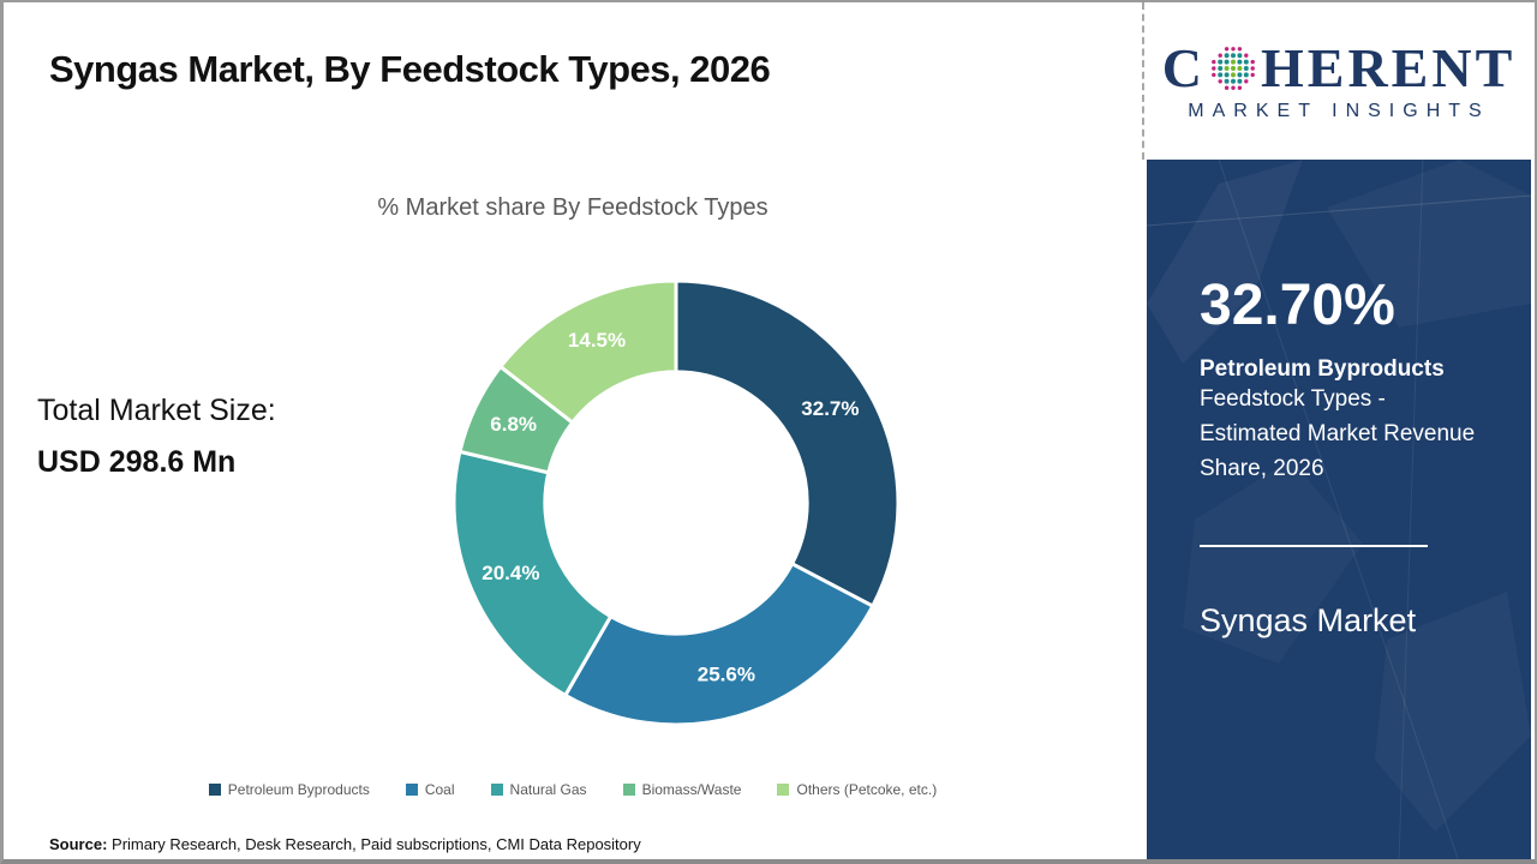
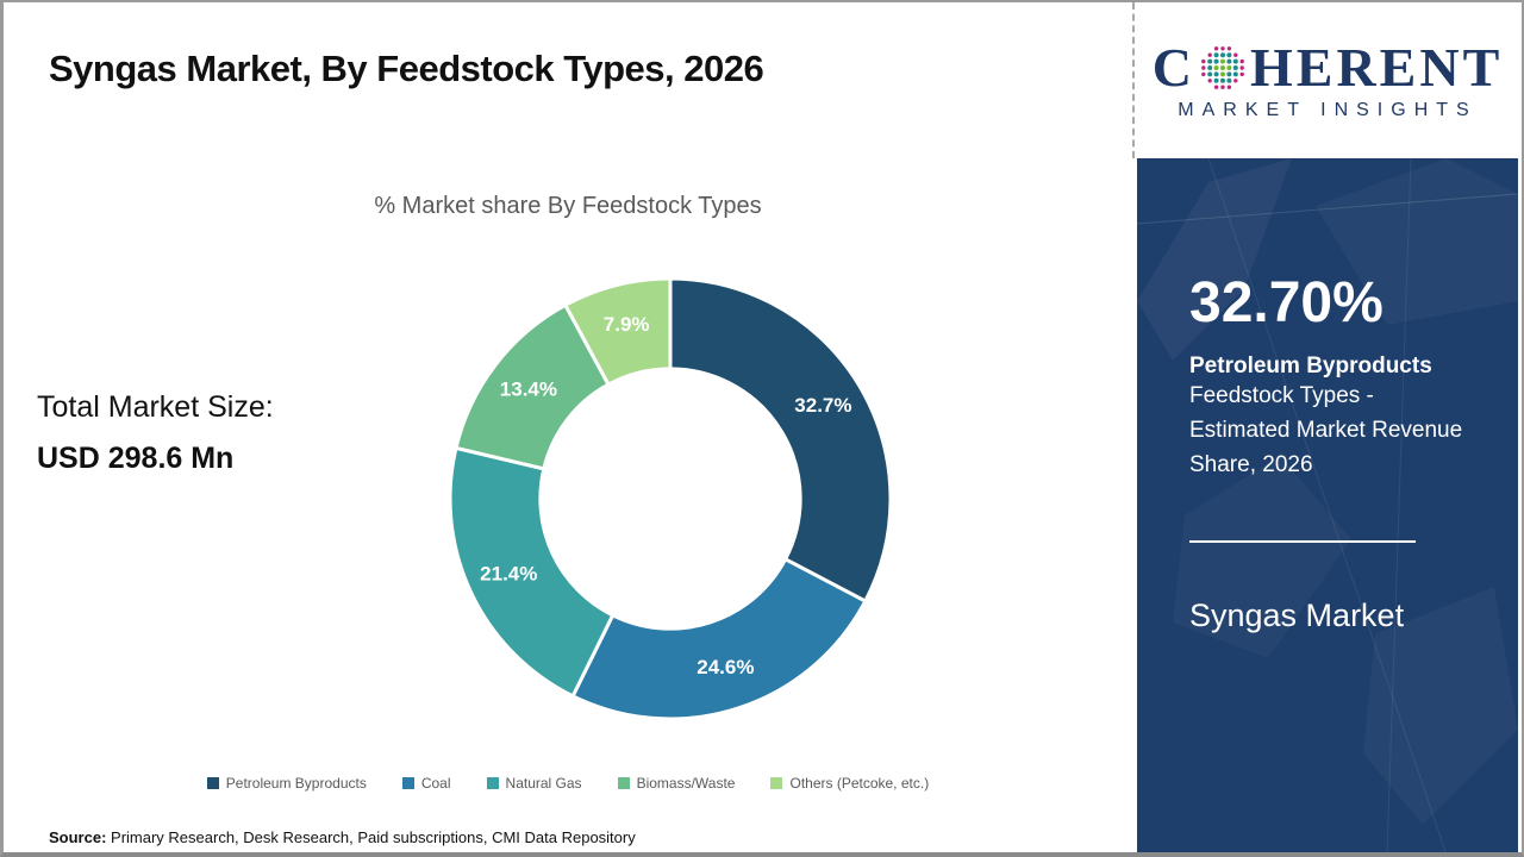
Coal: 25.6% -> 24.6%
Natural Gas: 20.4% -> 21.4%
Biomass/Waste: 6.8% -> 13.4%
Others (Petcoke, etc.): 14.5% -> 7.9%
